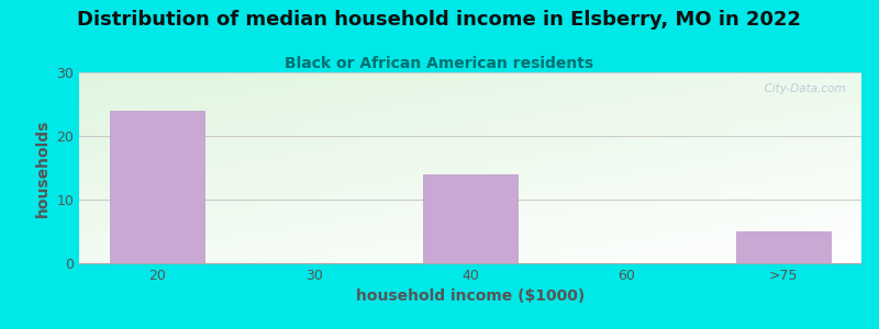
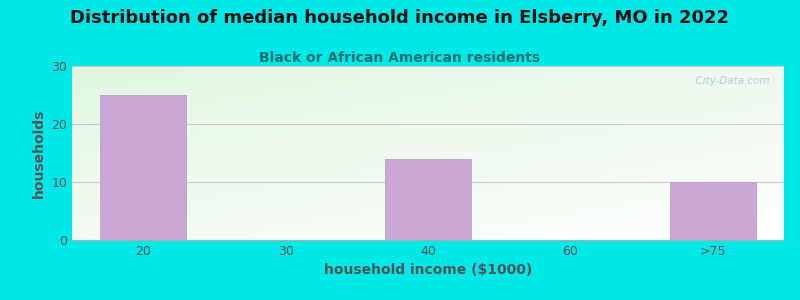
20: 24 -> 25
>75: 5 -> 10
